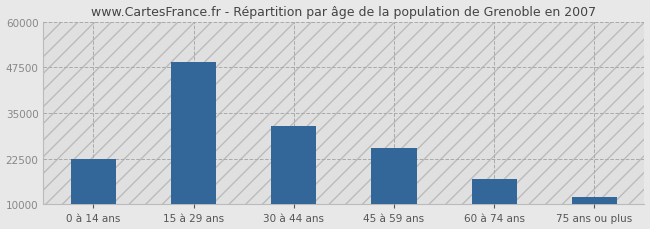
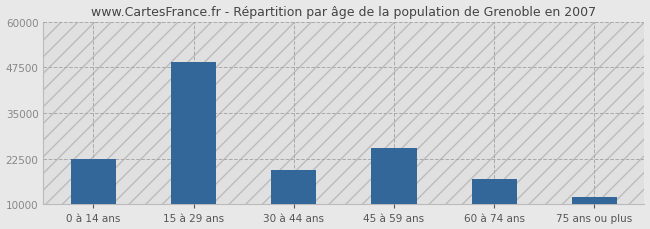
30 à 44 ans: 31500 -> 19500
